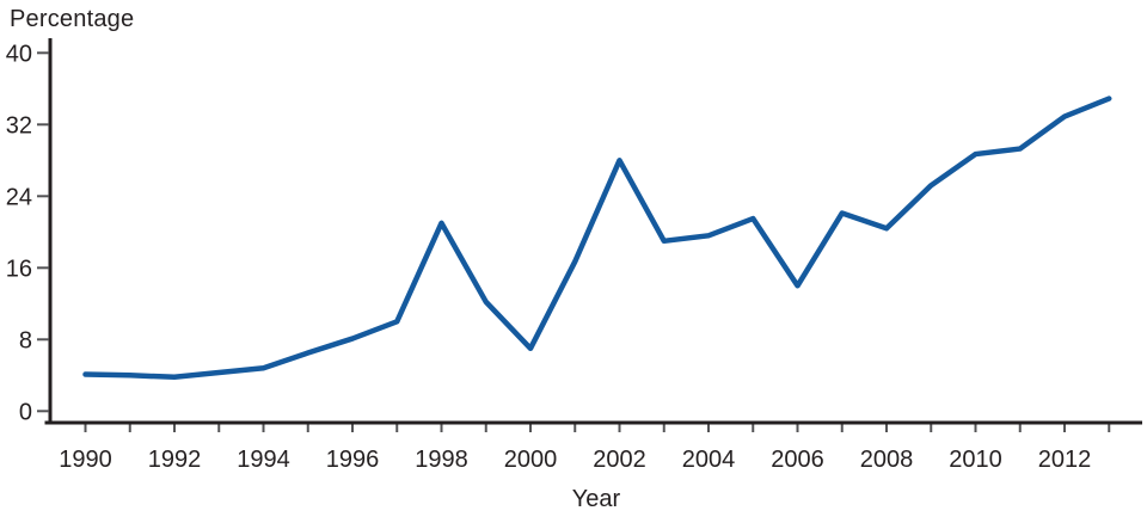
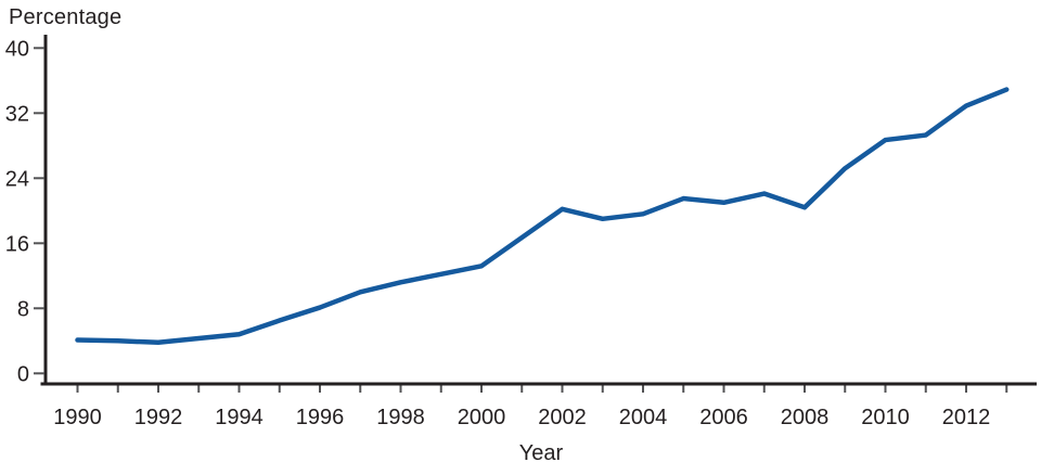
1998: 21 -> 11
2000: 7 -> 13
2002: 28 -> 20
2006: 14 -> 21
